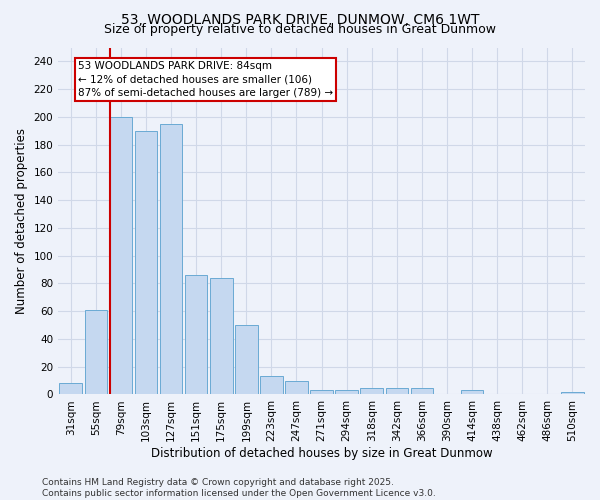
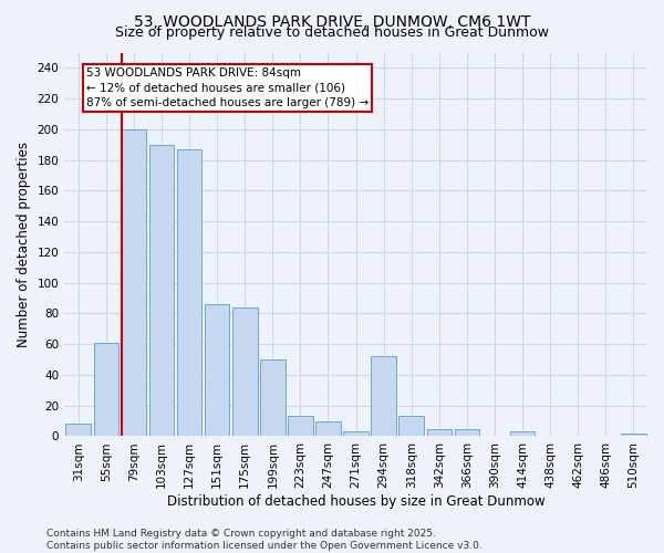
127sqm: 195 -> 187
294sqm: 3 -> 52
318sqm: 5 -> 13
